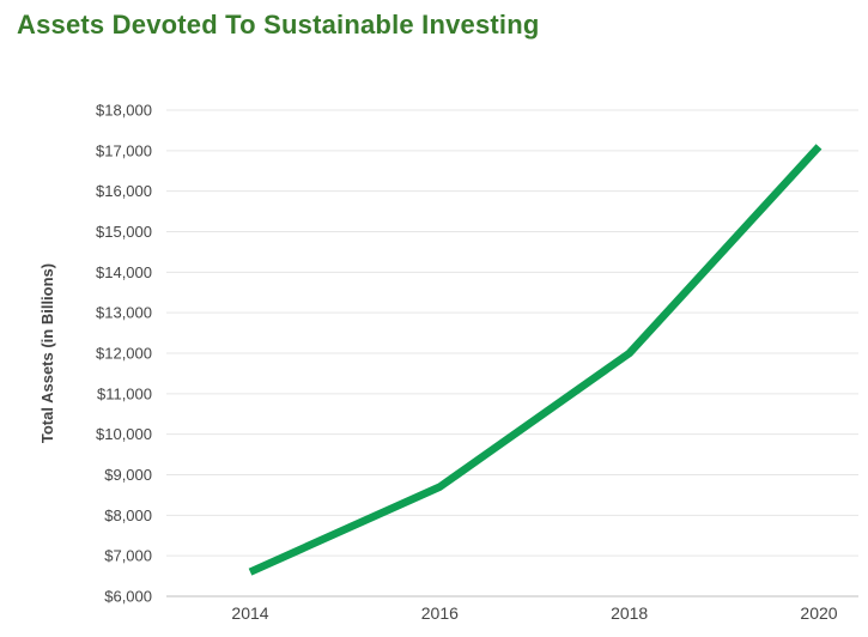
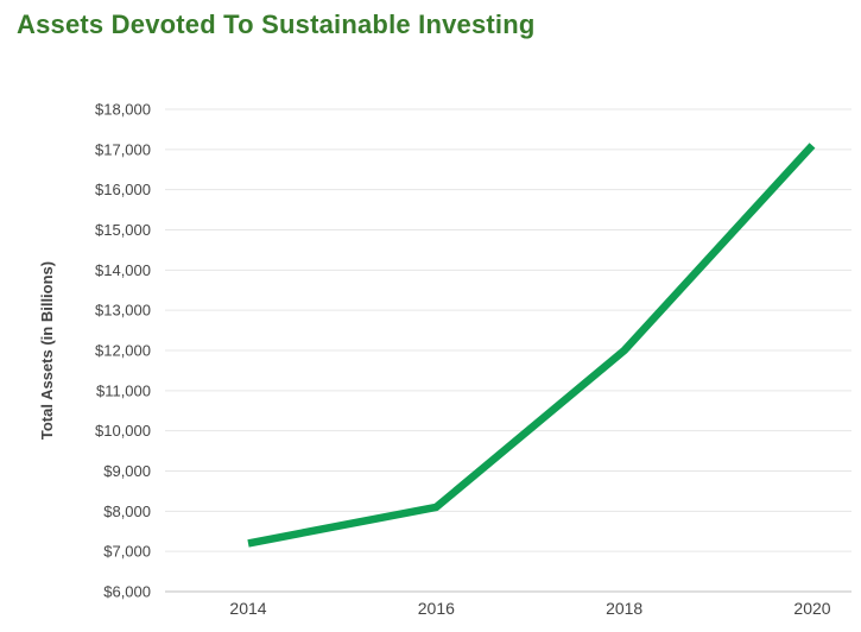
2014: $6600 -> $7200
2016: $8700 -> $8100
